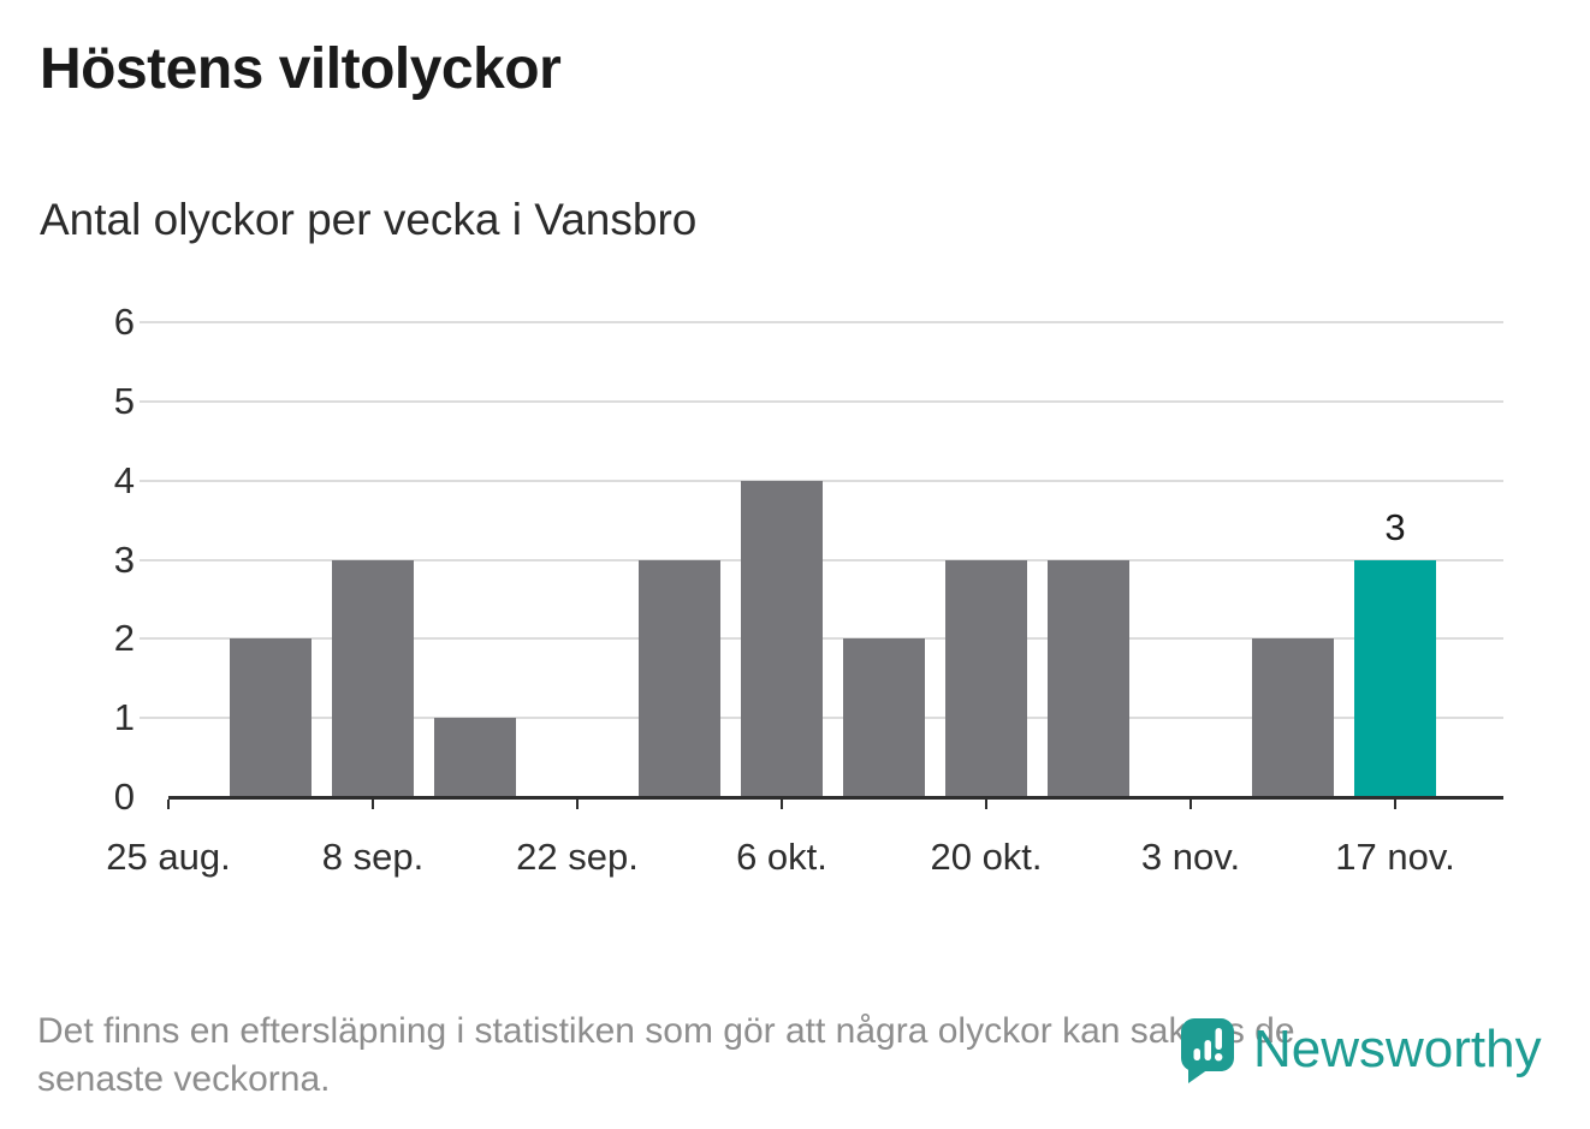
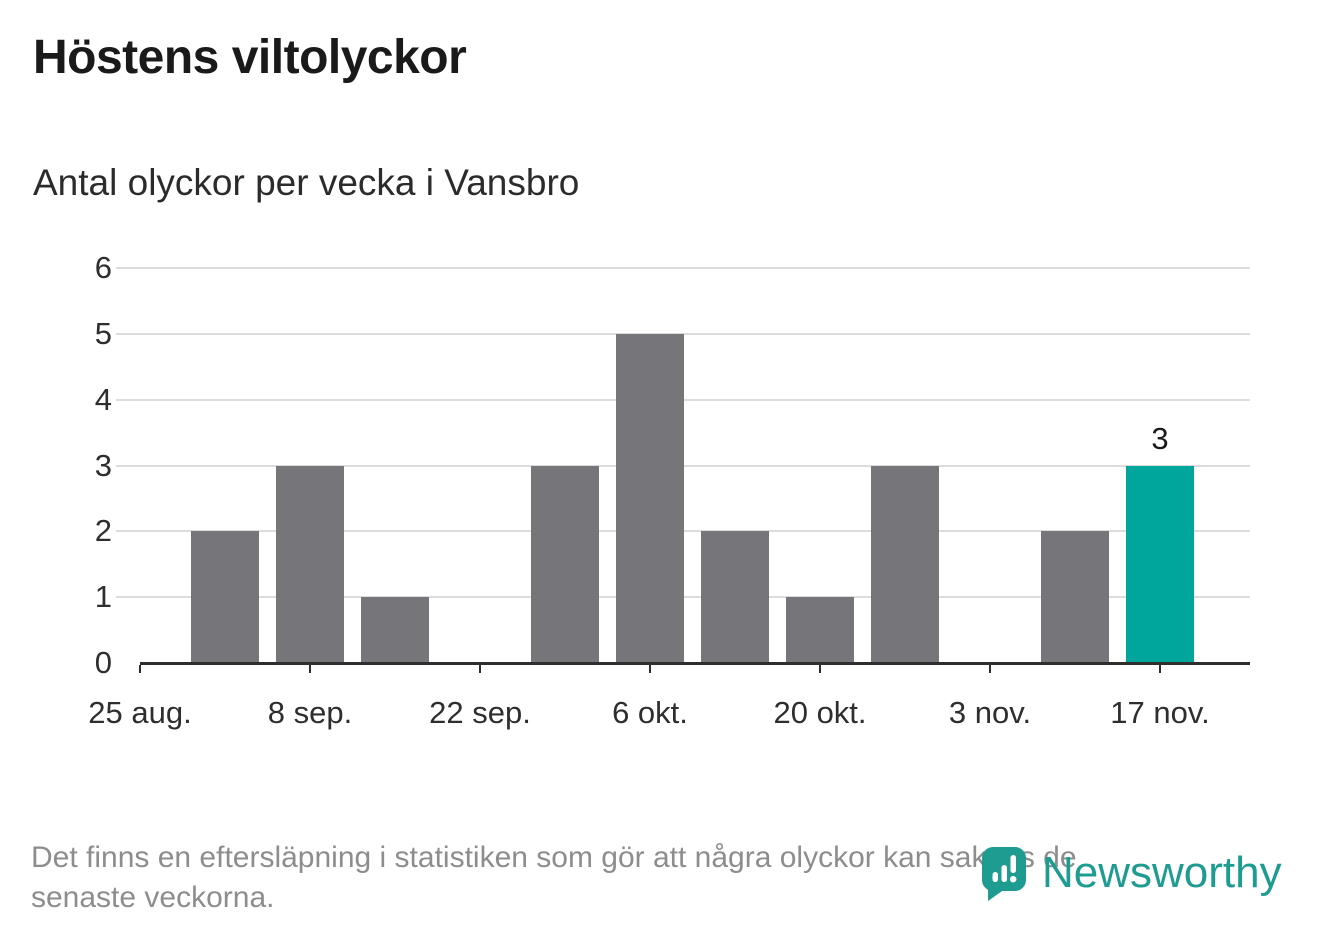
6 okt.: 4 -> 5
20 okt.: 3 -> 1
